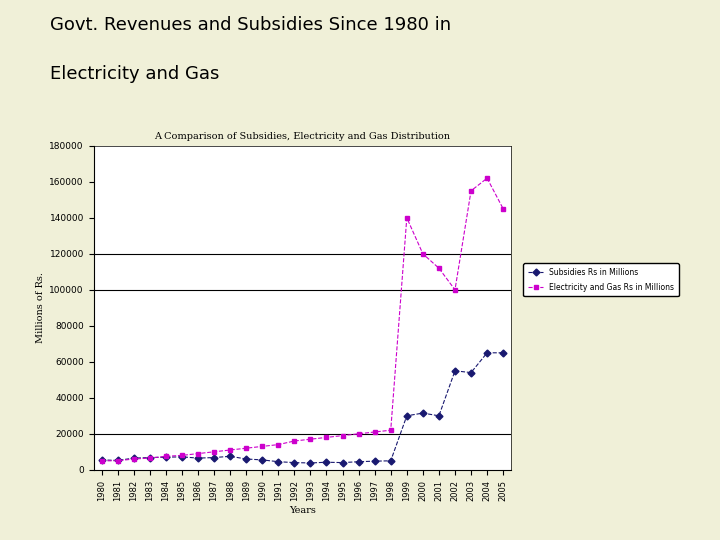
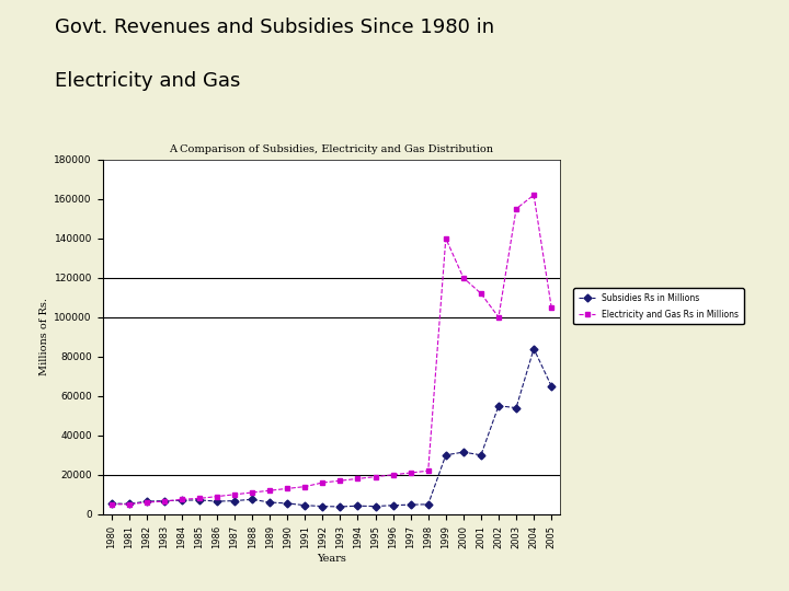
Subsidies Rs in Millions/2004: 65000 -> 84000
Electricity and Gas Rs in Millions/2005: 145000 -> 105000
